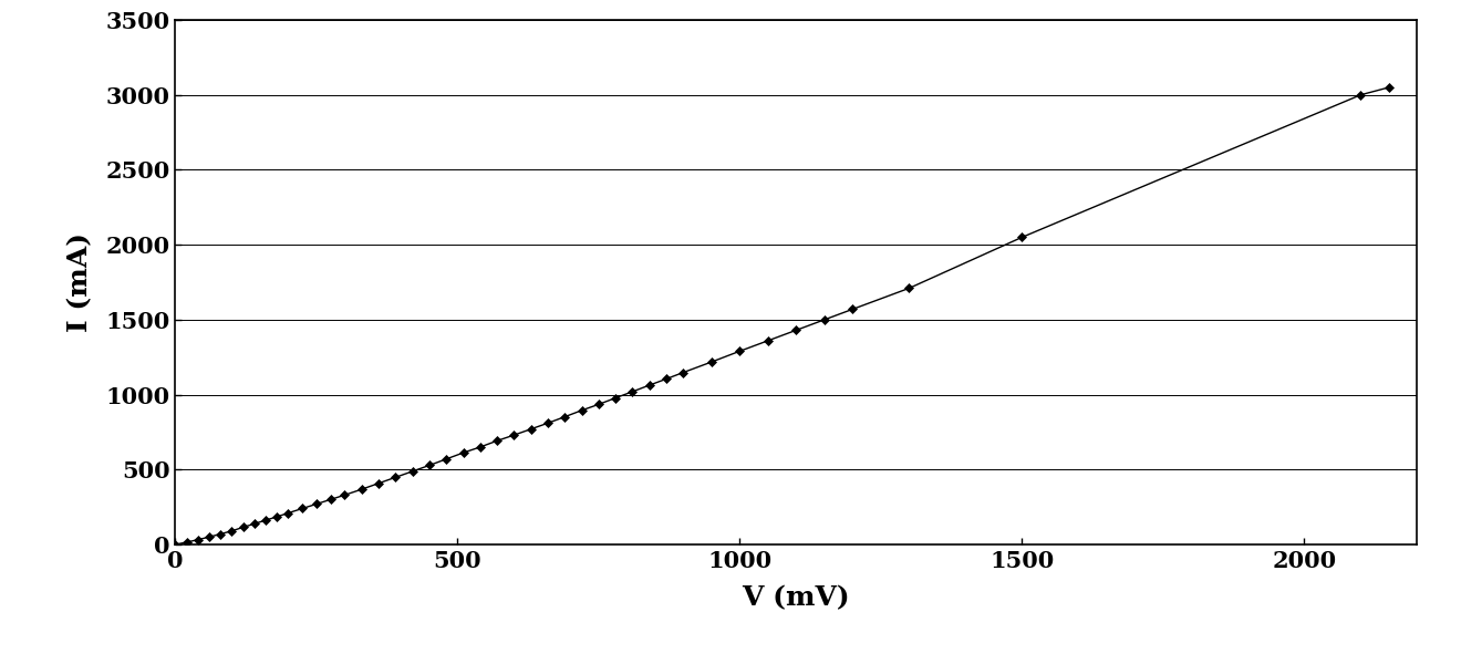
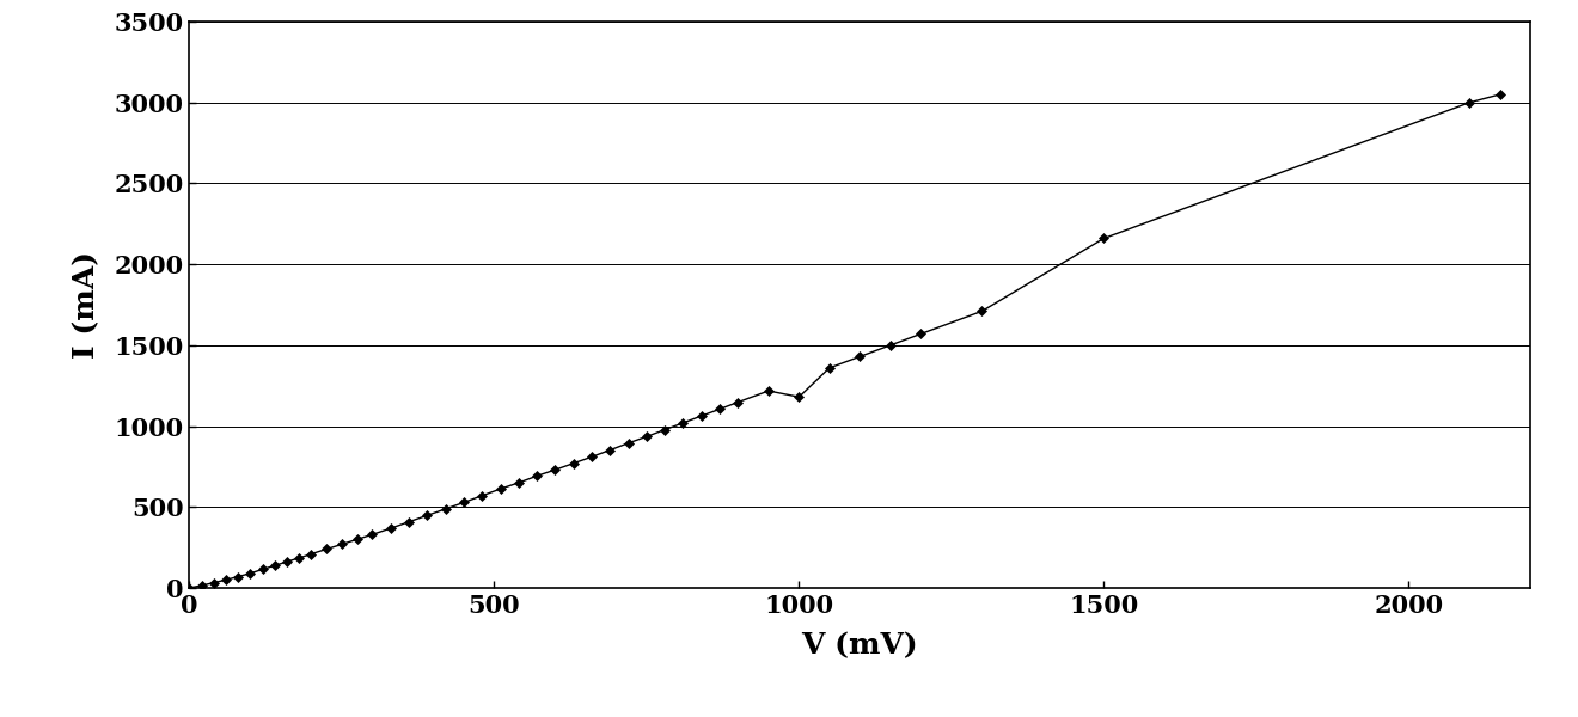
1000: 1290 -> 1180
1500: 2050 -> 2160
